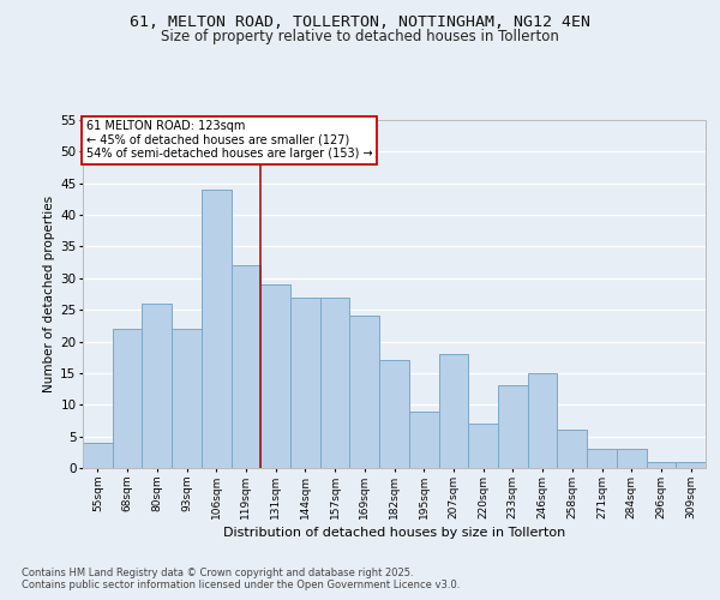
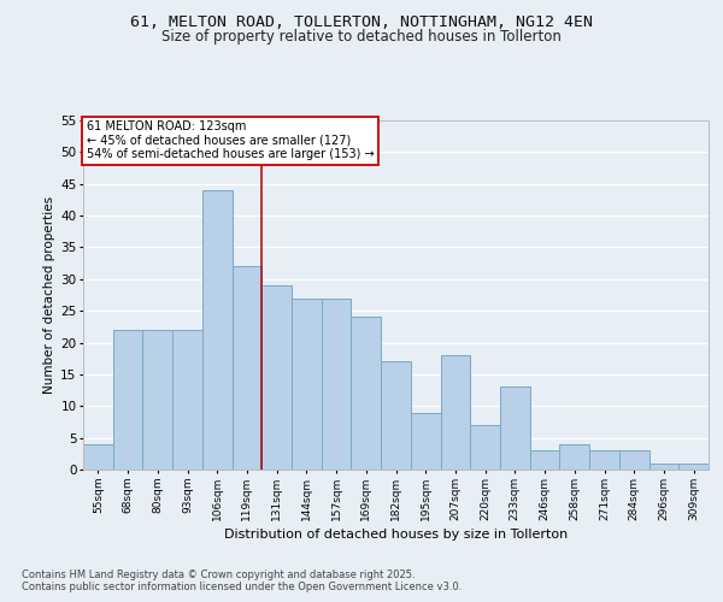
80sqm: 26 -> 22
246sqm: 15 -> 3
258sqm: 6 -> 4
